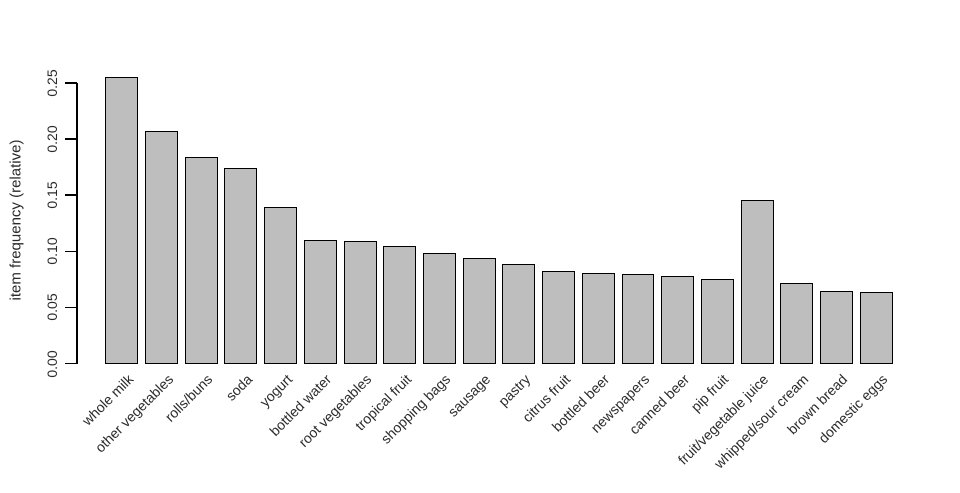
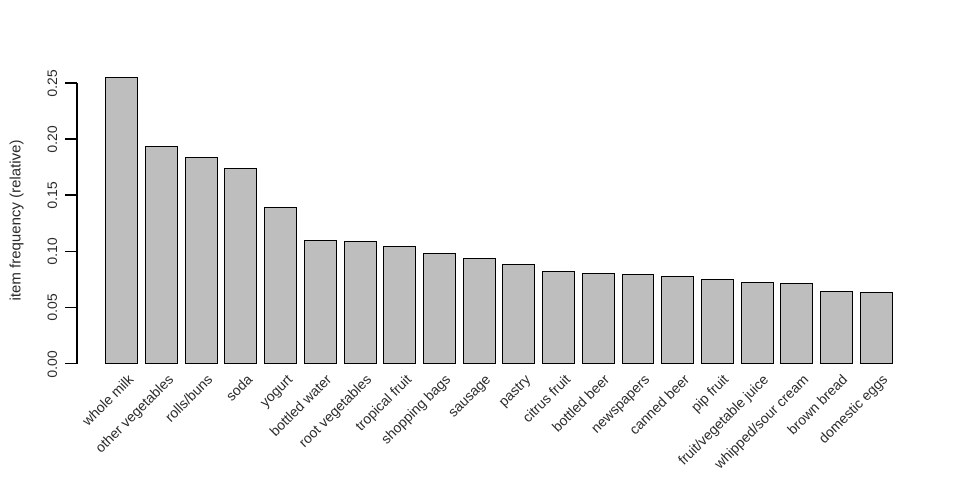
other vegetables: 0.207 -> 0.194
fruit/vegetable juice: 0.146 -> 0.072
